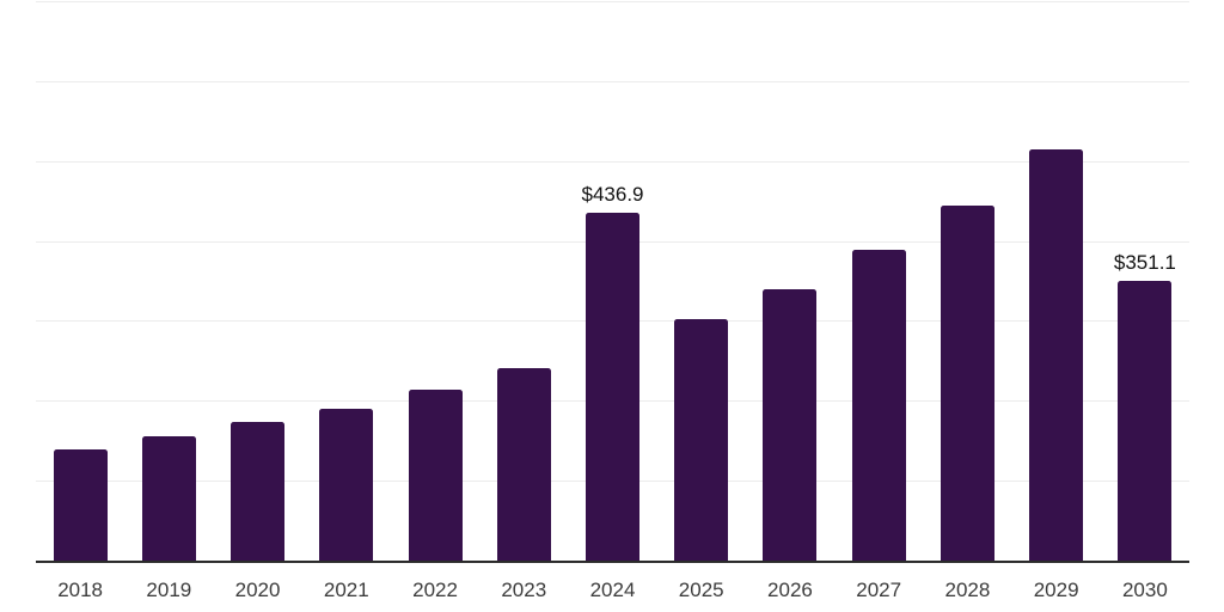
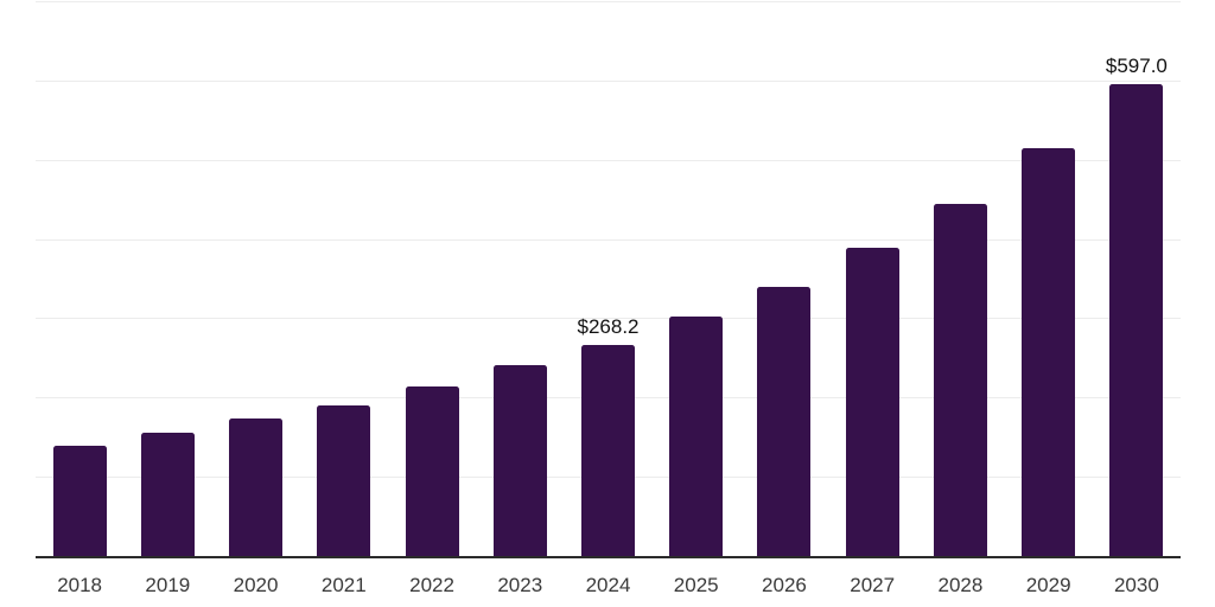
2024: $436.9 -> $268.2
2030: $351.1 -> $597.0
